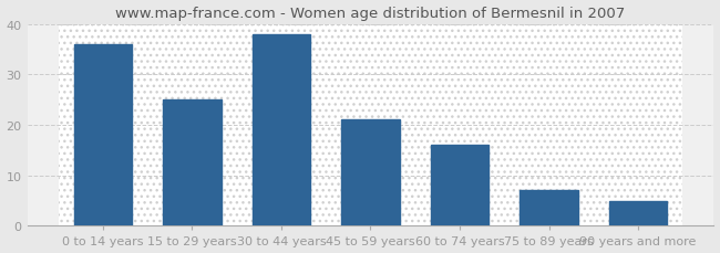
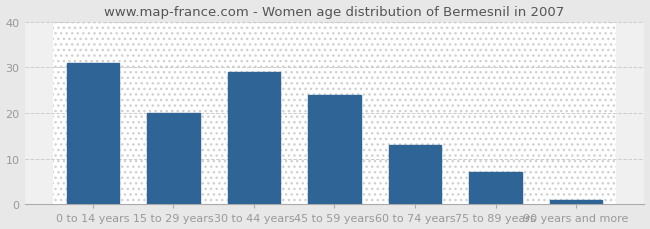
0 to 14 years: 36 -> 31
15 to 29 years: 25 -> 20
30 to 44 years: 38 -> 29
45 to 59 years: 21 -> 24
60 to 74 years: 16 -> 13
90 years and more: 5 -> 1
